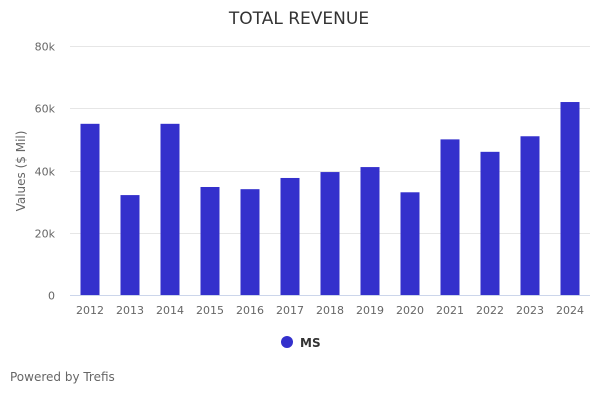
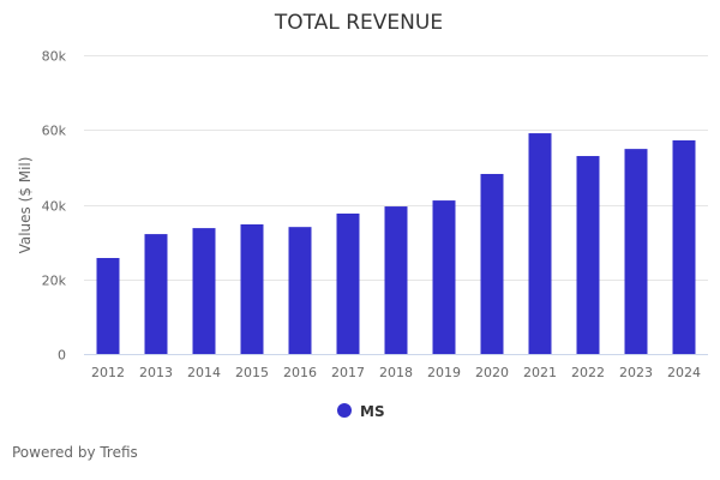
2012: 55k -> 26k
2014: 55k -> 34k
2020: 33k -> 48k
2021: 50k -> 59k
2022: 46k -> 53k
2023: 51k -> 55k
2024: 62k -> 57k
